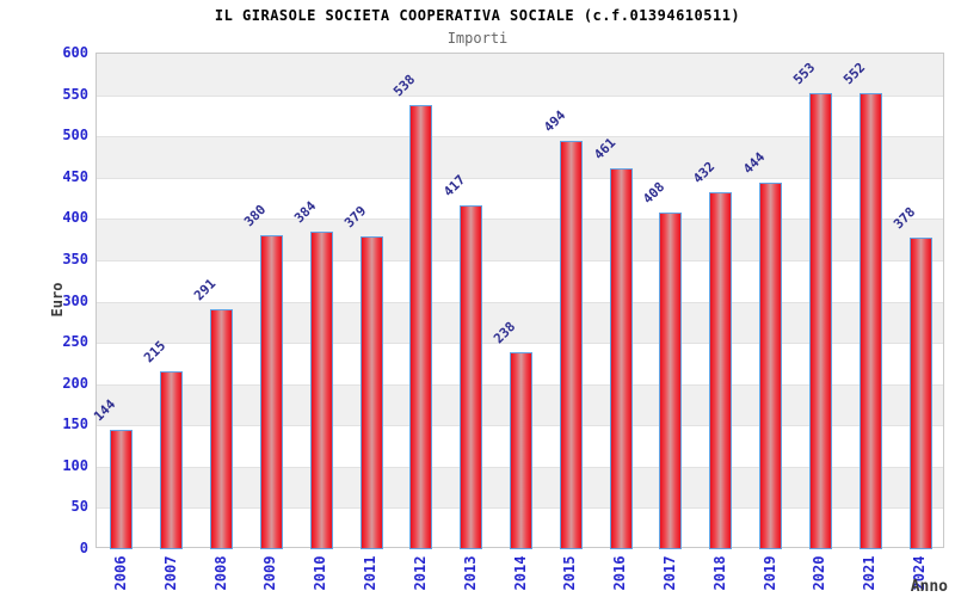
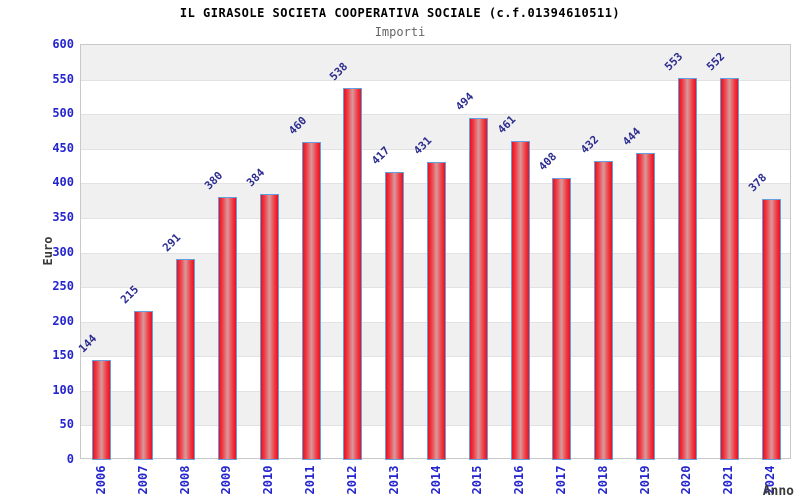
2011: 379 -> 460
2014: 238 -> 431
